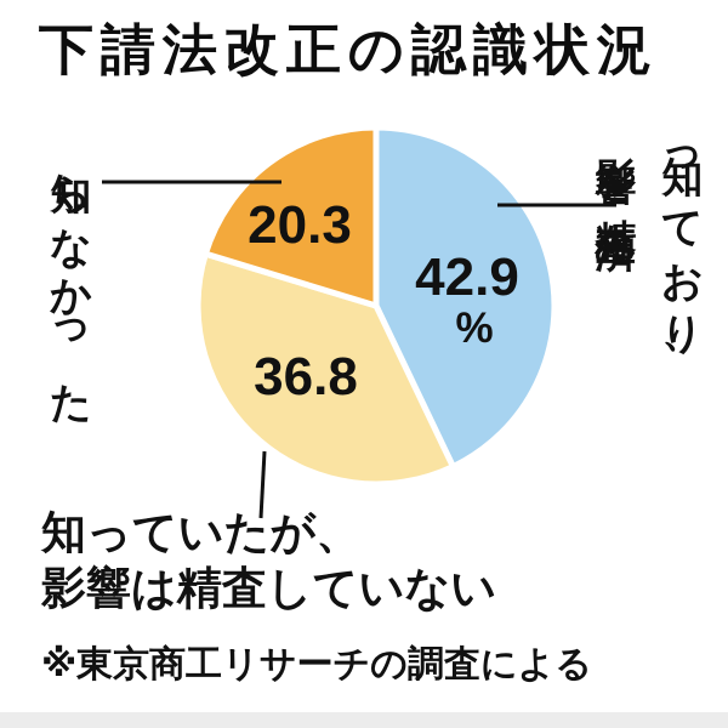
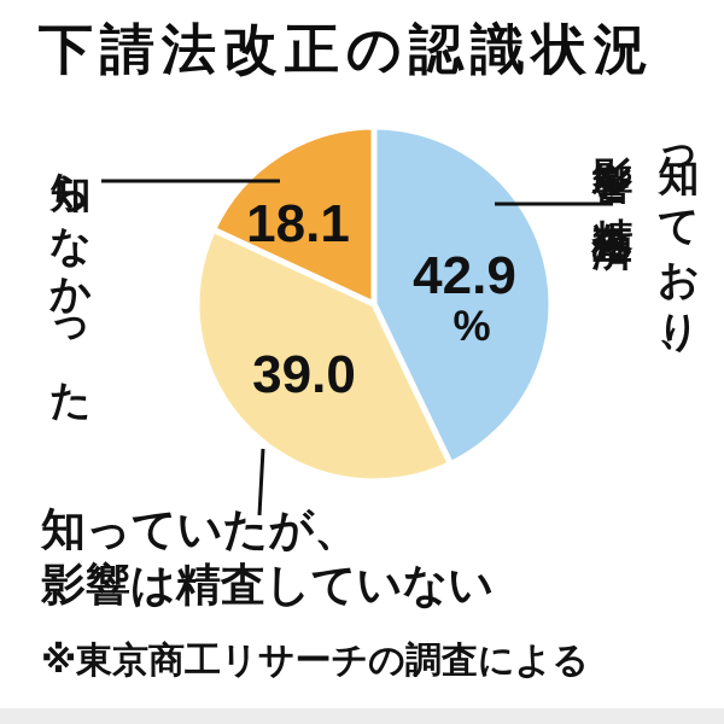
知っていたが、影響は精査していない: 36.8 -> 39.0
知らなかった: 20.3 -> 18.1
